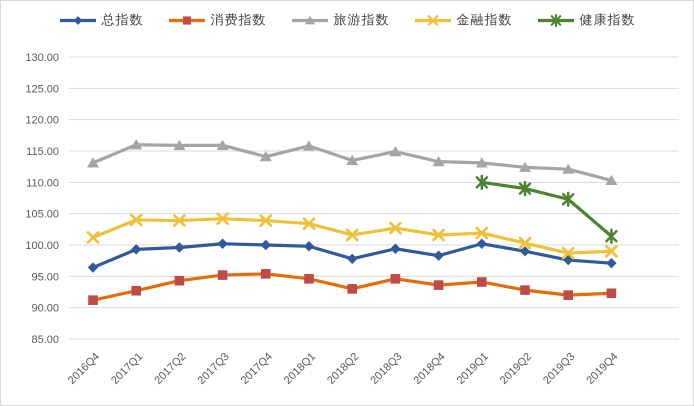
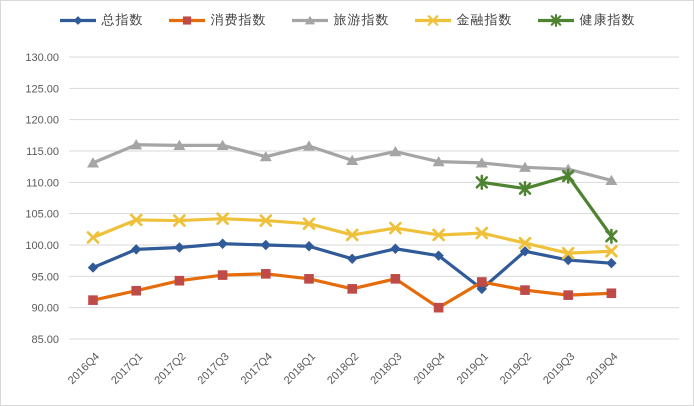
消费指数/2018Q4: 94 -> 90
总指数/2019Q1: 100 -> 93
健康指数/2019Q3: 107 -> 111
